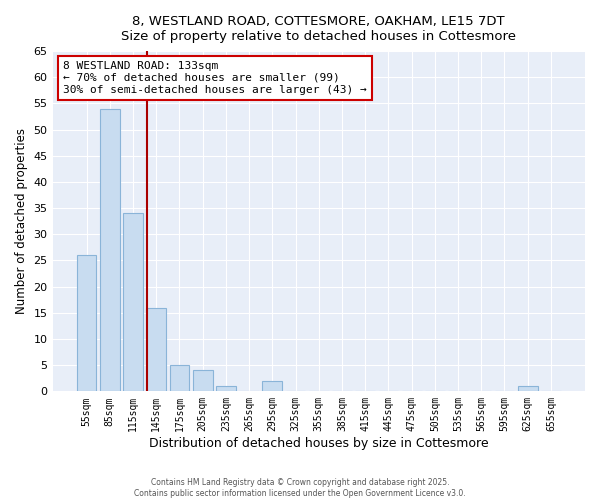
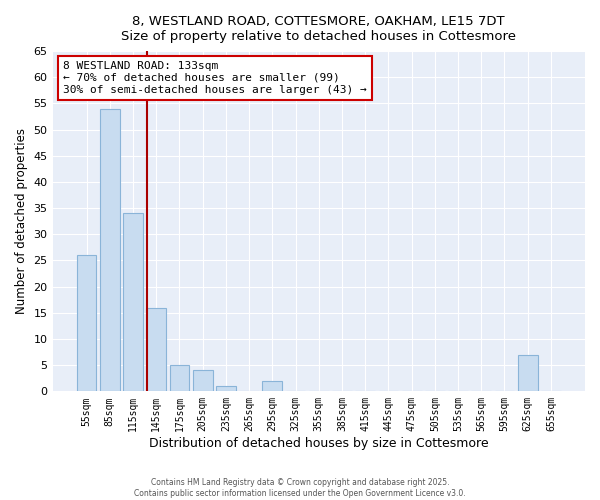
625sqm: 1 -> 7
